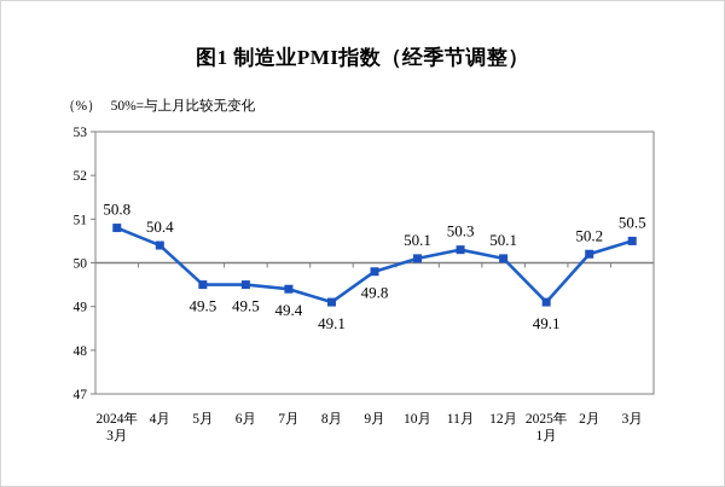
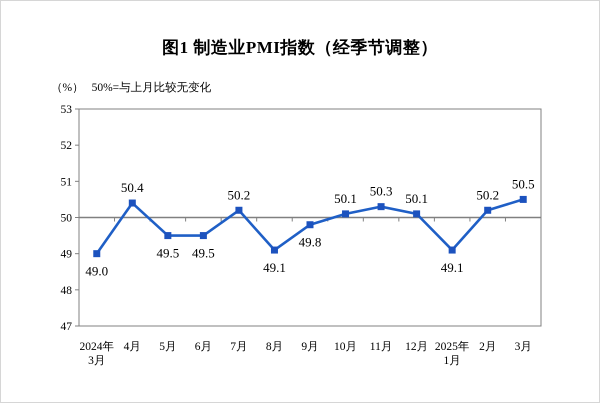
2024年 3月: 50.8 -> 49.0
7月: 49.4 -> 50.2
